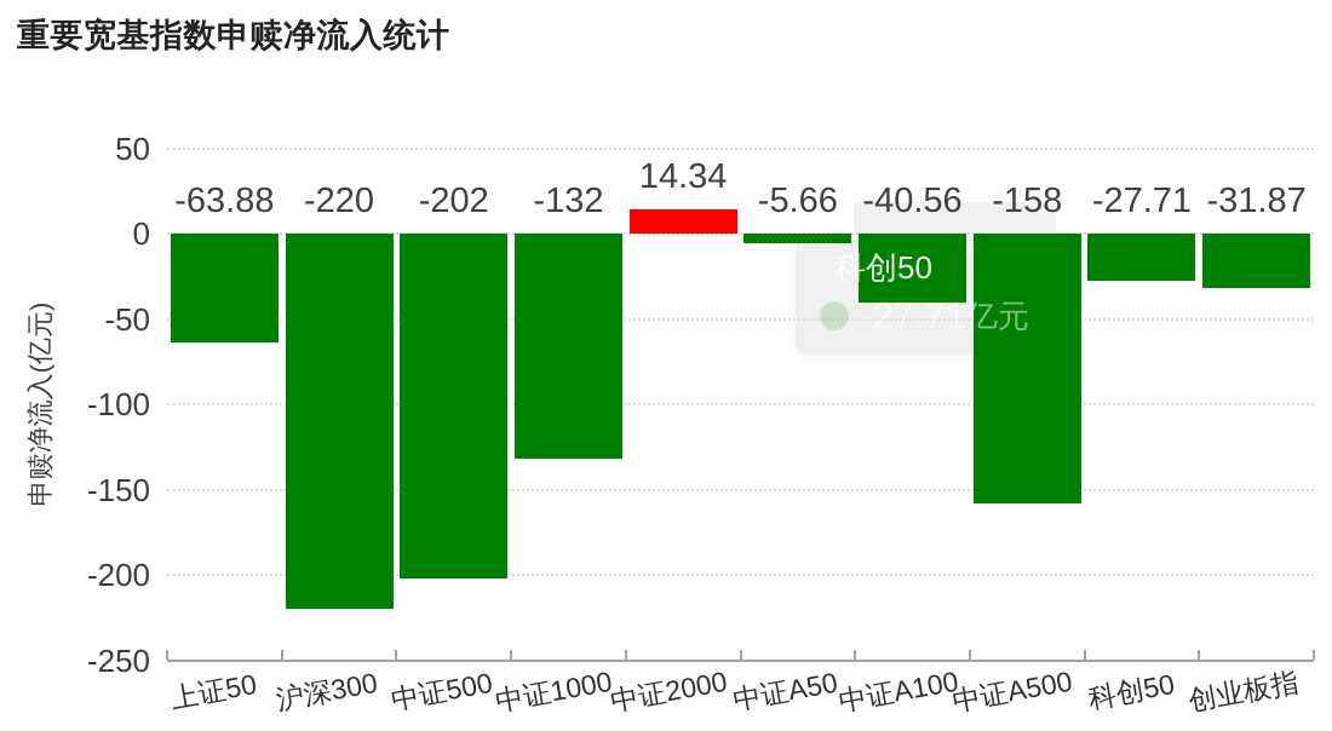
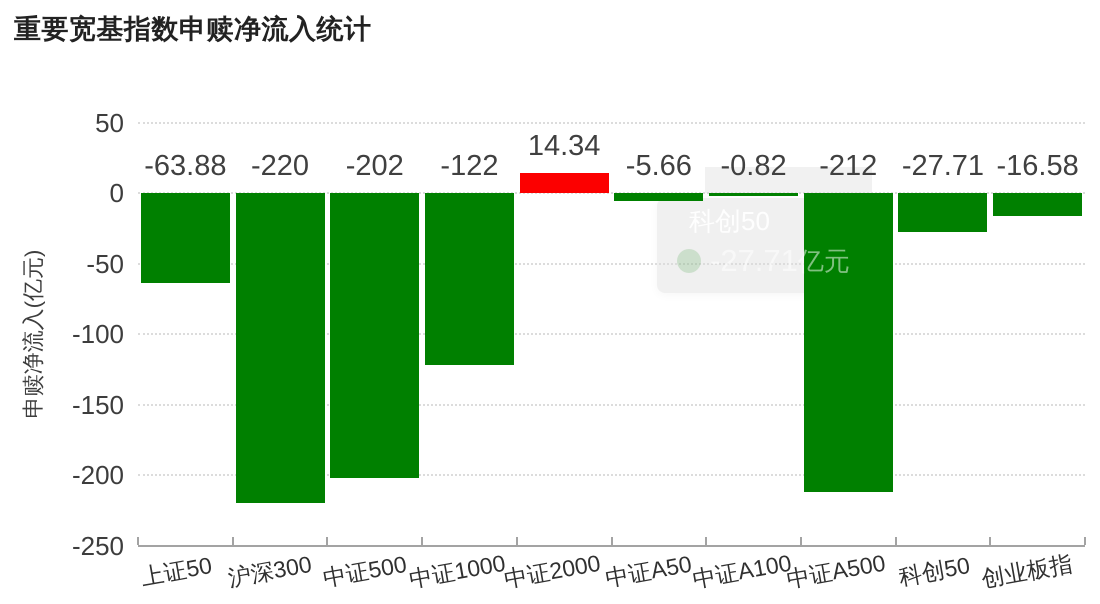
中证1000: -132 -> -122
中证A100: -40.56 -> -0.82
中证A500: -158 -> -212
创业板指: -31.87 -> -16.58
